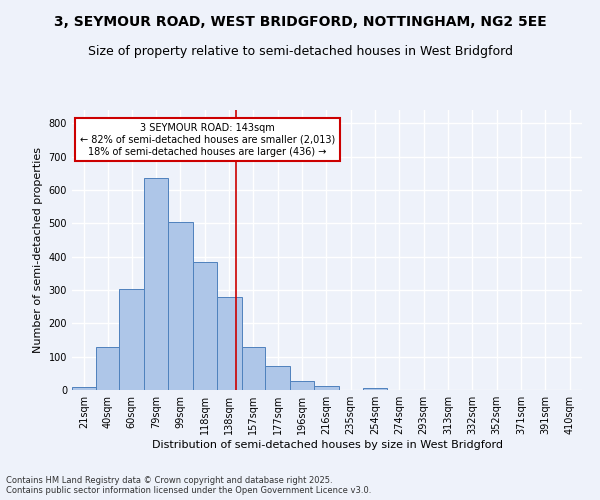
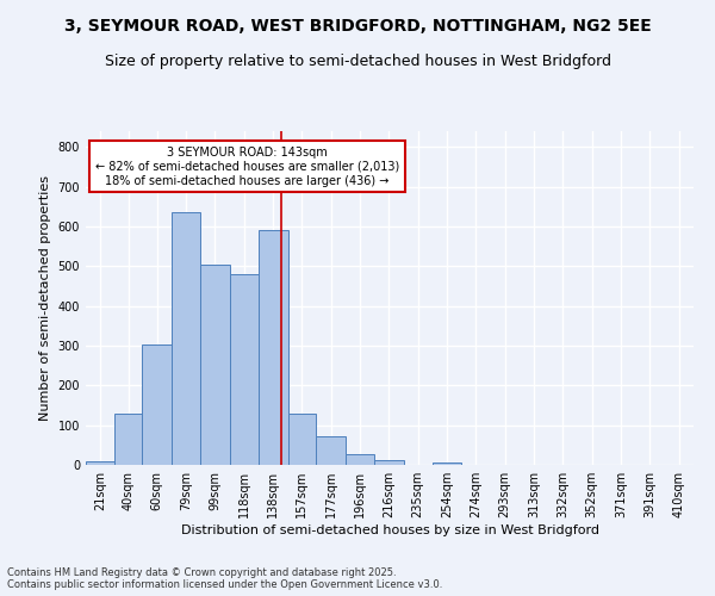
118sqm: 384 -> 480
138sqm: 280 -> 590
